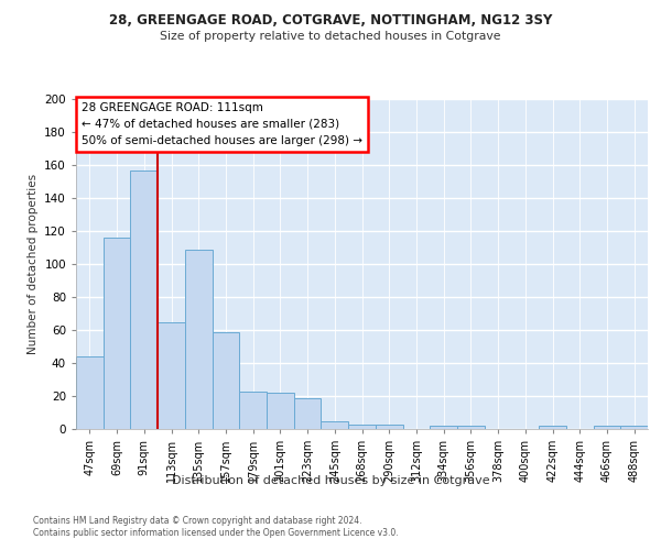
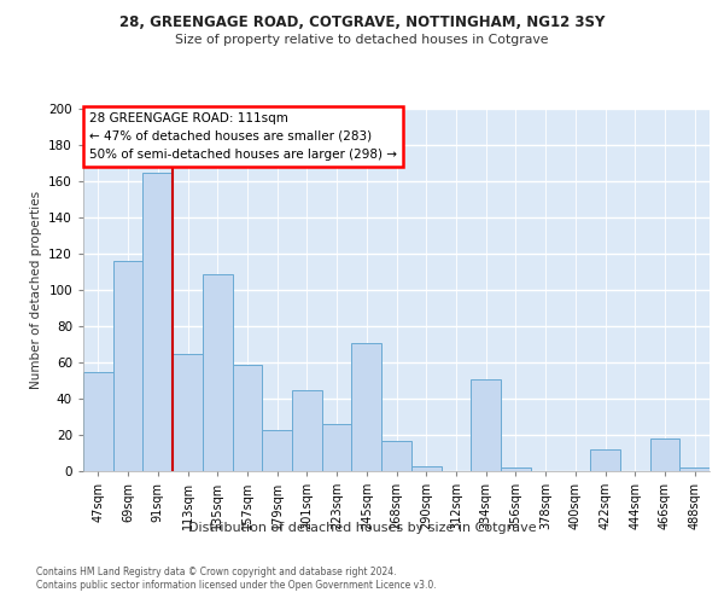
47sqm: 44 -> 55
91sqm: 157 -> 165
201sqm: 22 -> 45
223sqm: 19 -> 26
245sqm: 5 -> 71
268sqm: 3 -> 17
334sqm: 2 -> 51
422sqm: 2 -> 12
466sqm: 2 -> 18
